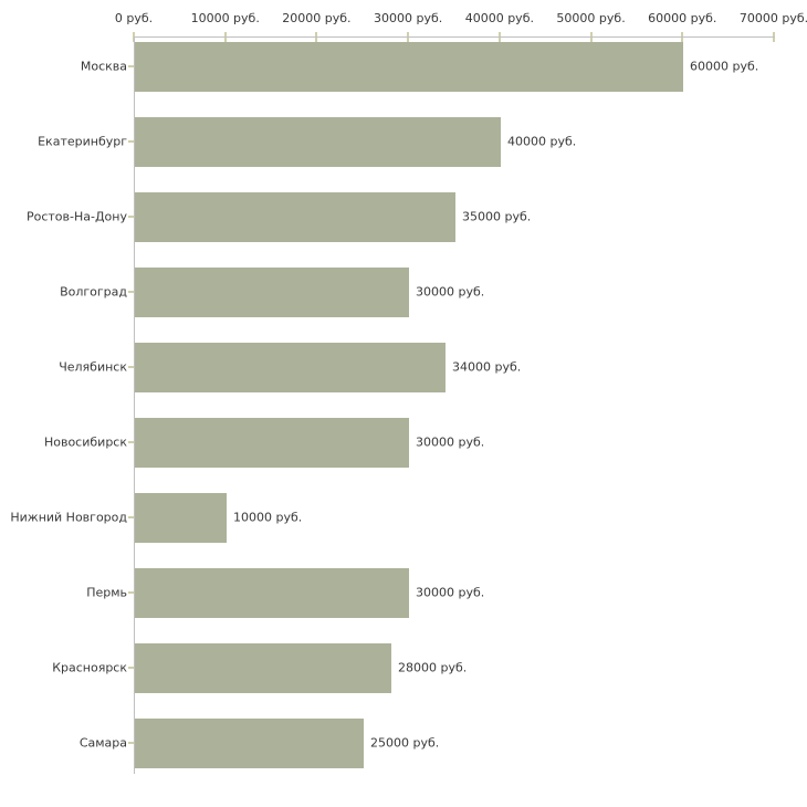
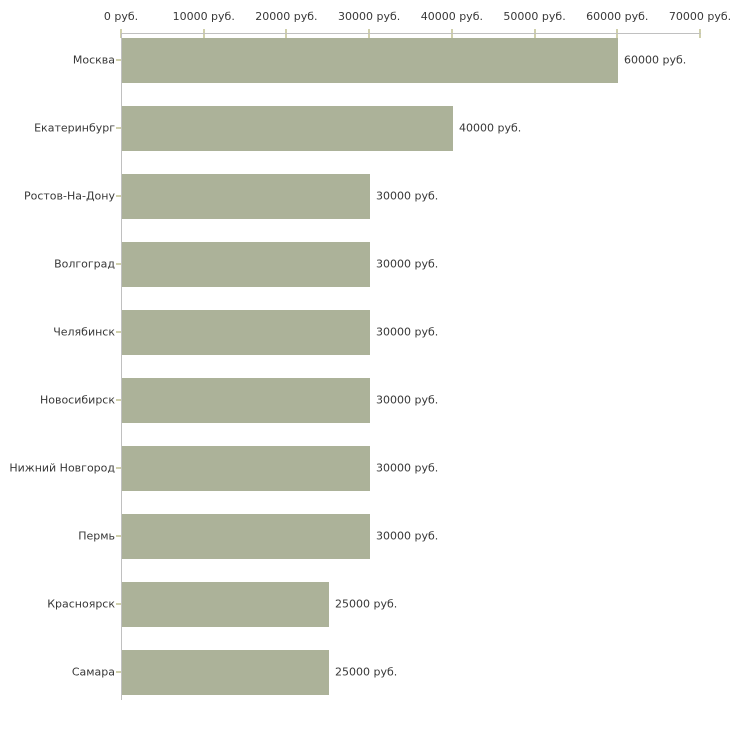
Ростов-На-Дону: 35000 -> 30000
Челябинск: 34000 -> 30000
Нижний Новгород: 10000 -> 30000
Красноярск: 28000 -> 25000
